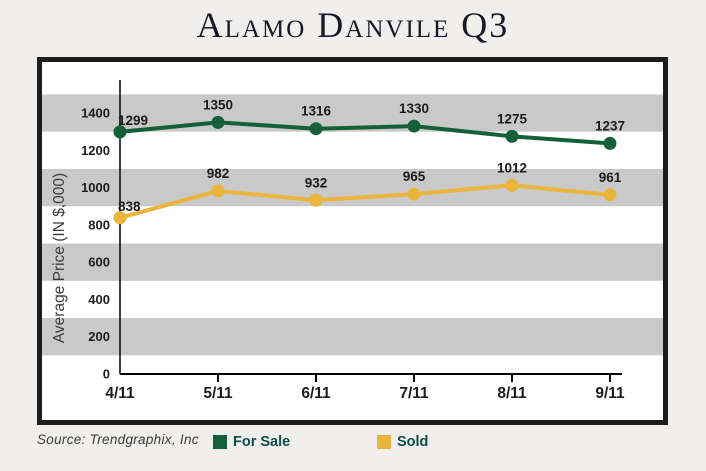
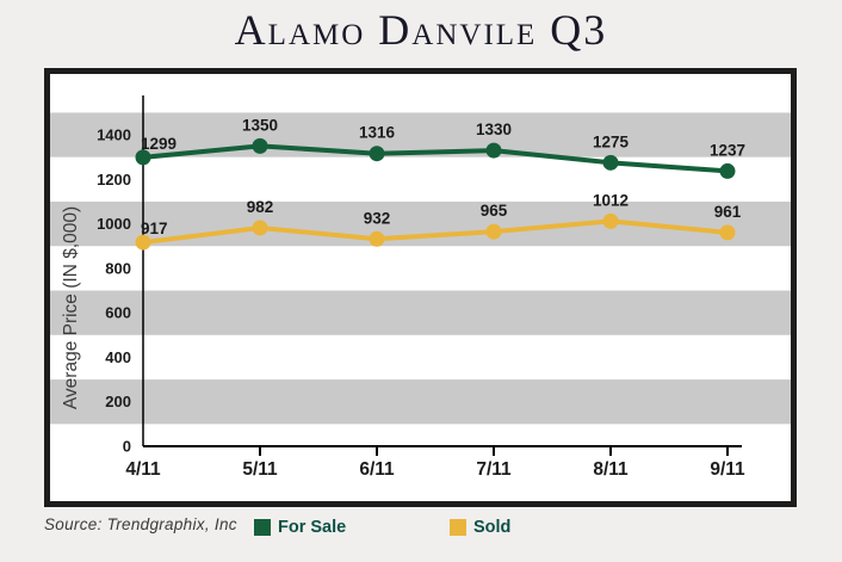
Sold/4/11: 838 -> 917
